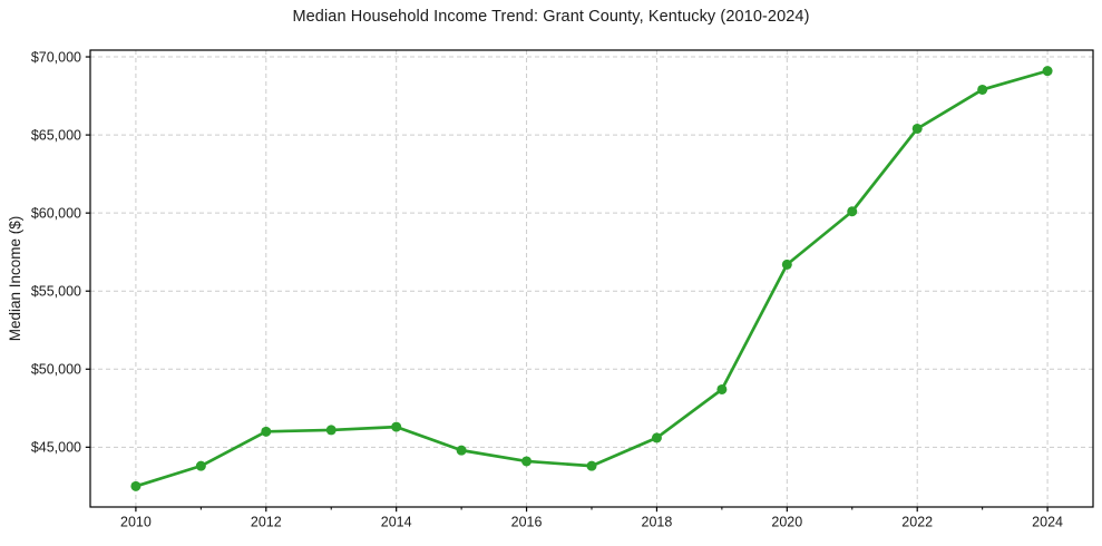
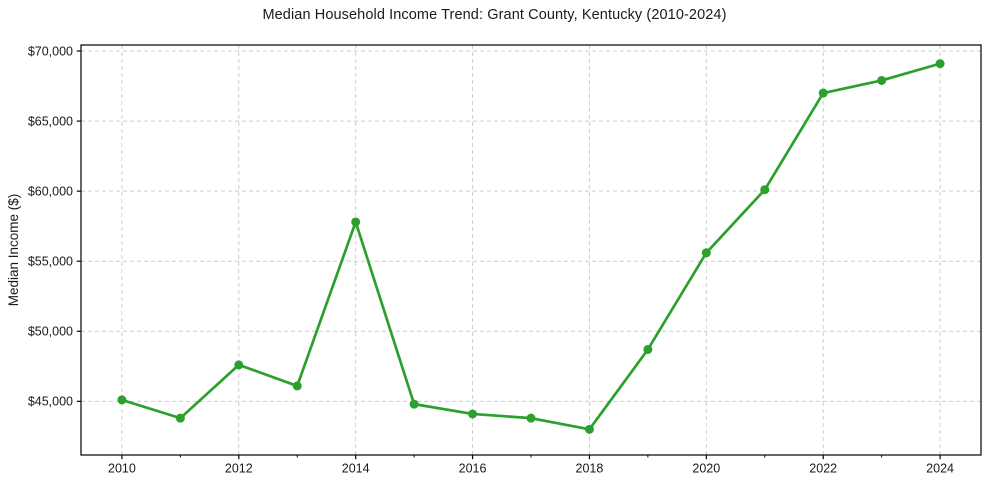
2010: $42500 -> $45100
2012: $46000 -> $47600
2014: $46300 -> $57800
2018: $45600 -> $43000
2020: $56700 -> $55600
2022: $65400 -> $67000
